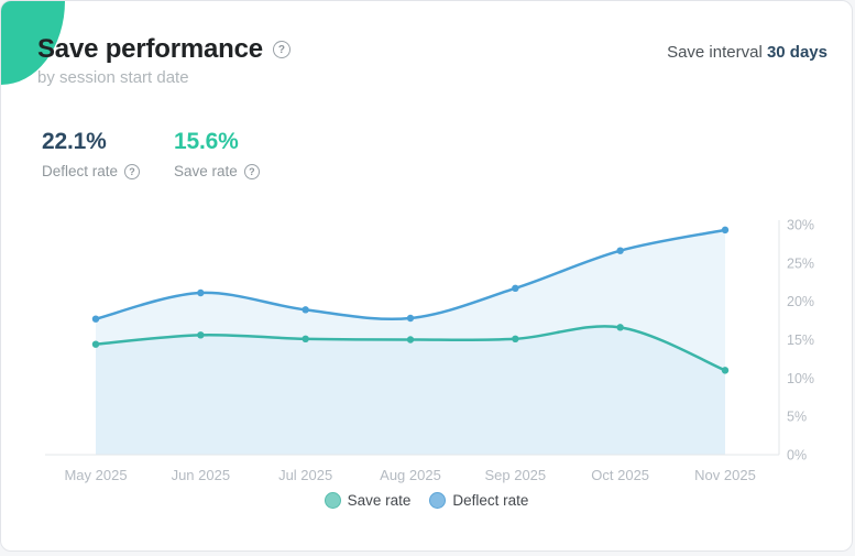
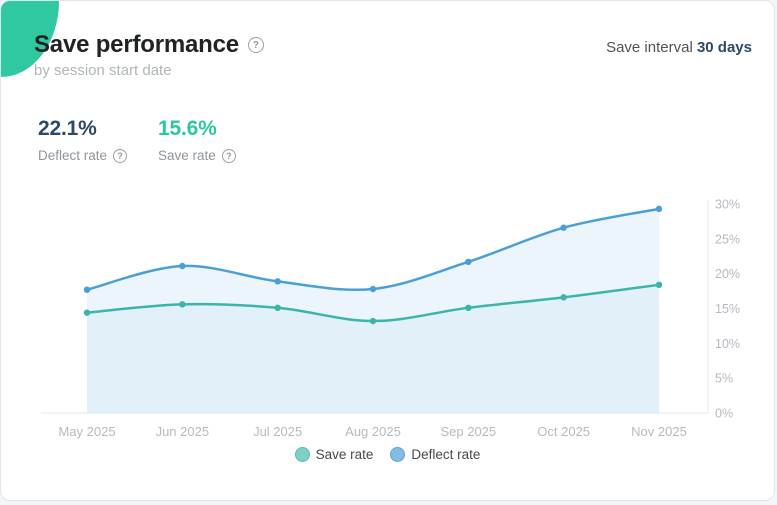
Save rate/Aug 2025: 15% -> 13%
Save rate/Nov 2025: 11% -> 18%
